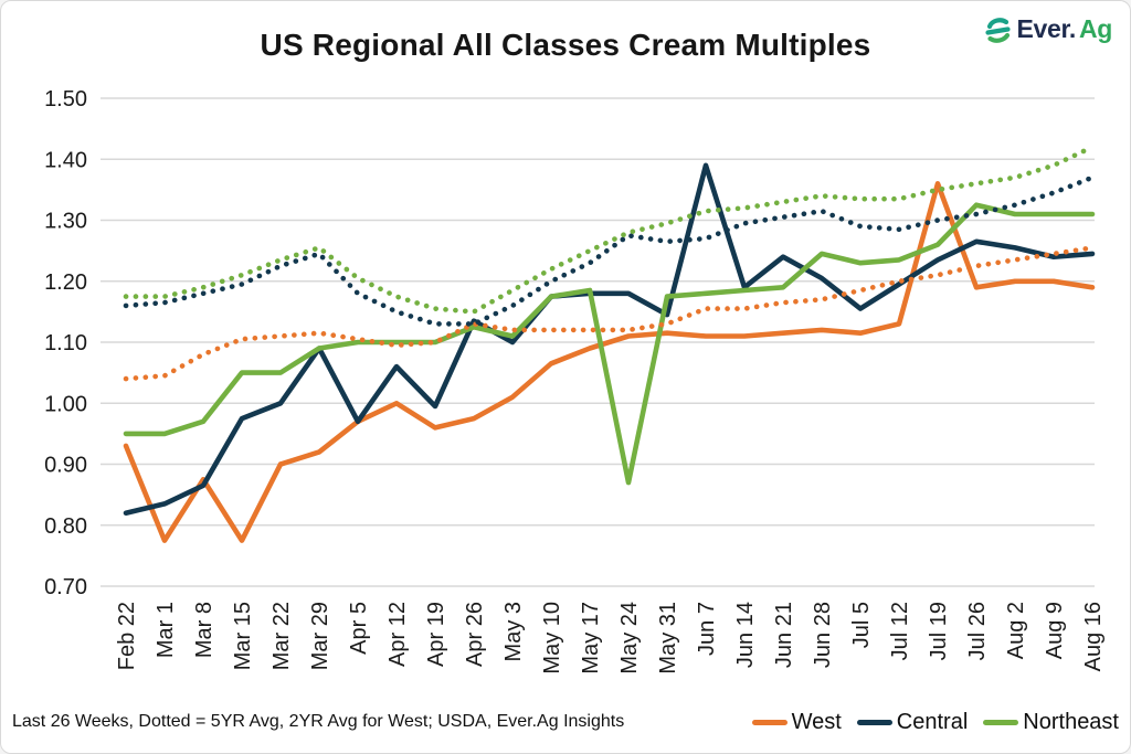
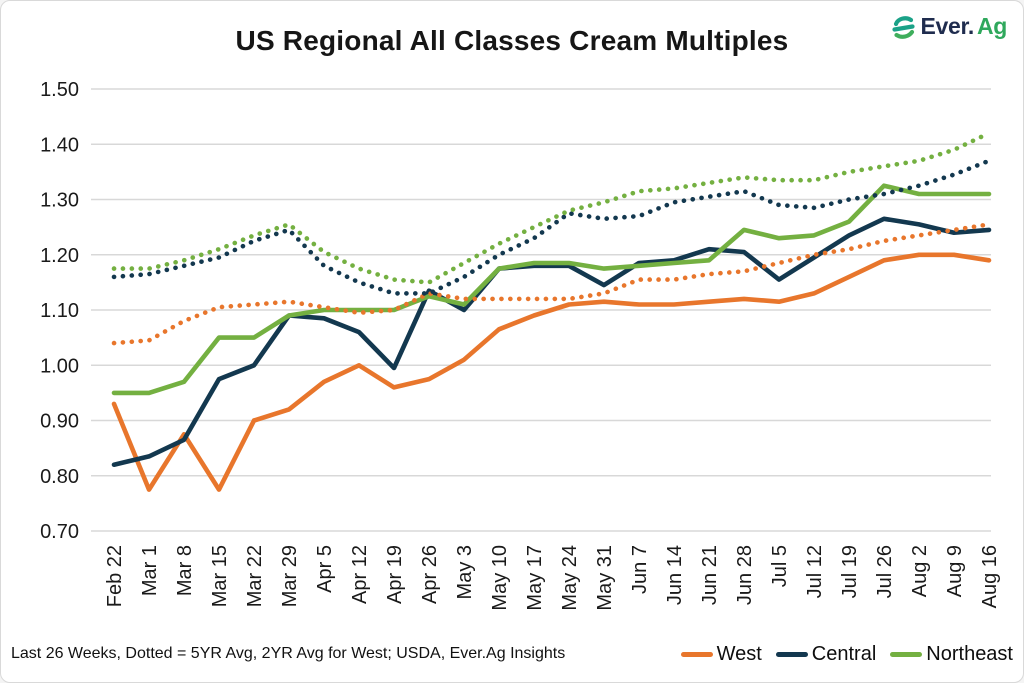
Central/Apr 5: 0.97 -> 1.08
Northeast/May 24: 0.87 -> 1.19
Central/Jun 7: 1.39 -> 1.19
Central/Jun 21: 1.24 -> 1.21
West/Jul 19: 1.36 -> 1.16
